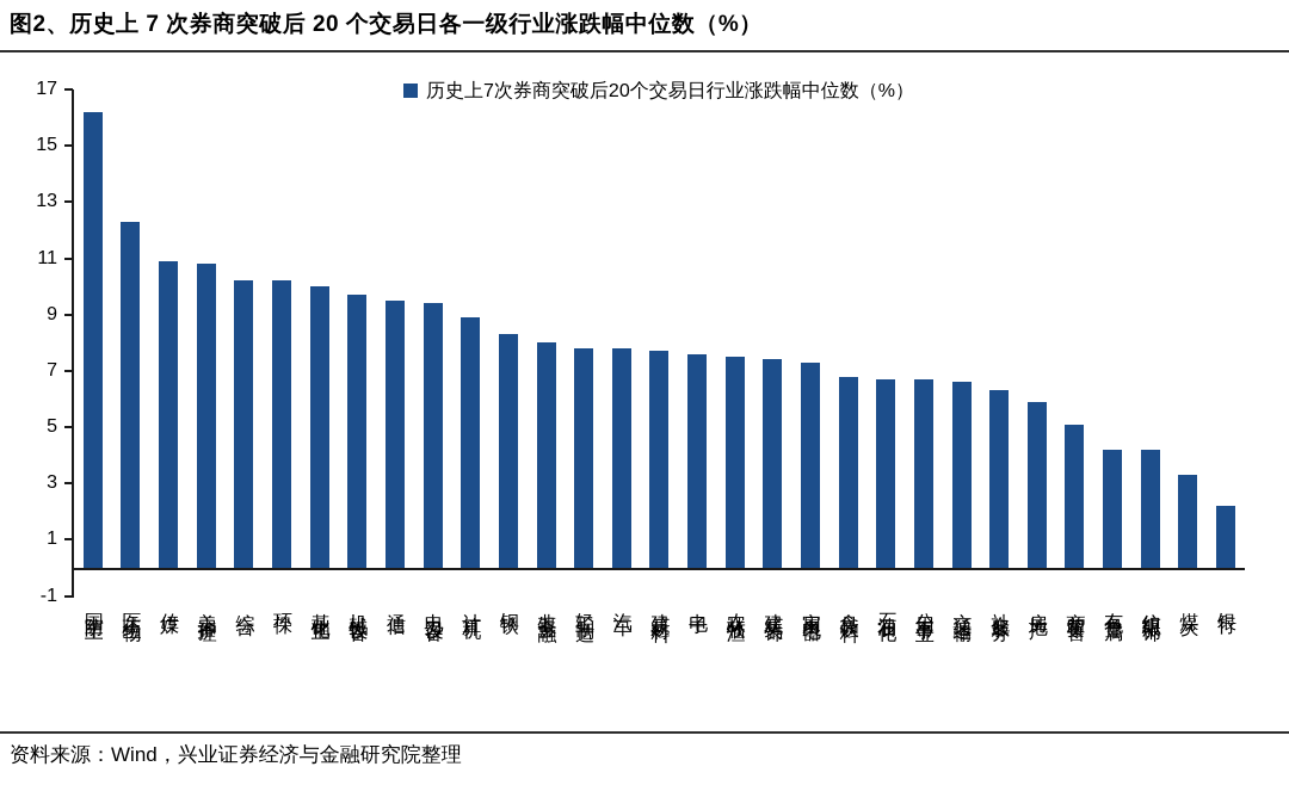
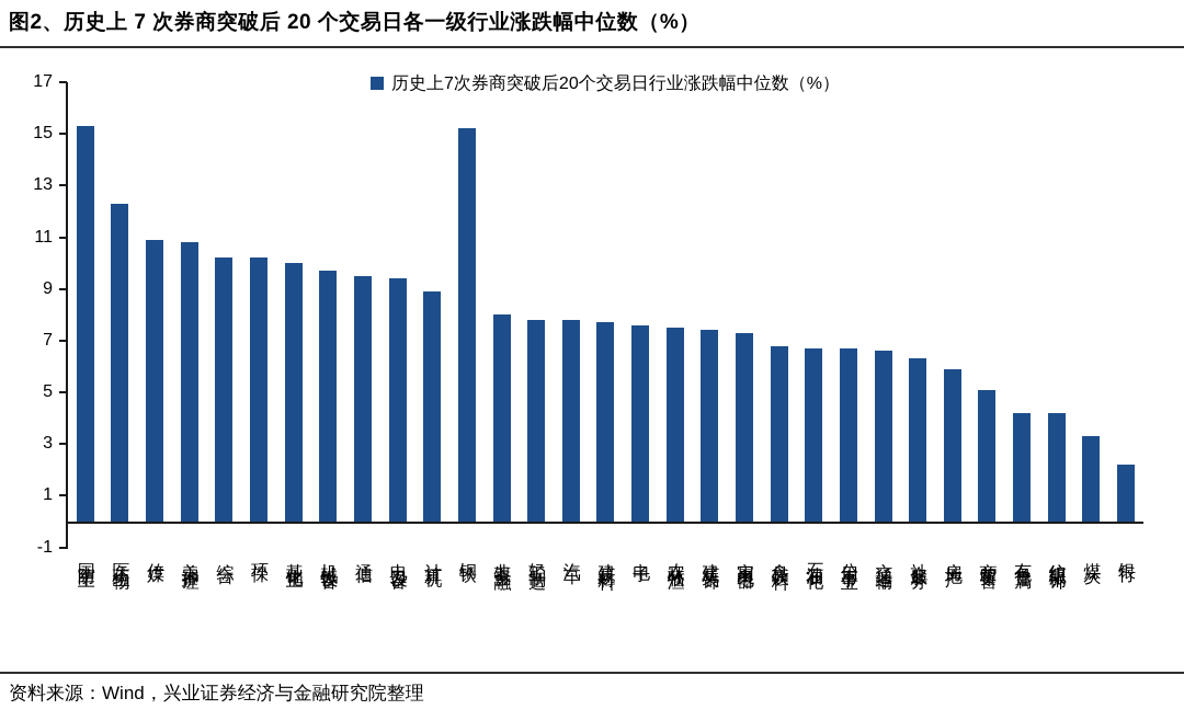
国防军工: 16.2 -> 15.3
钢铁: 8.3 -> 15.2
